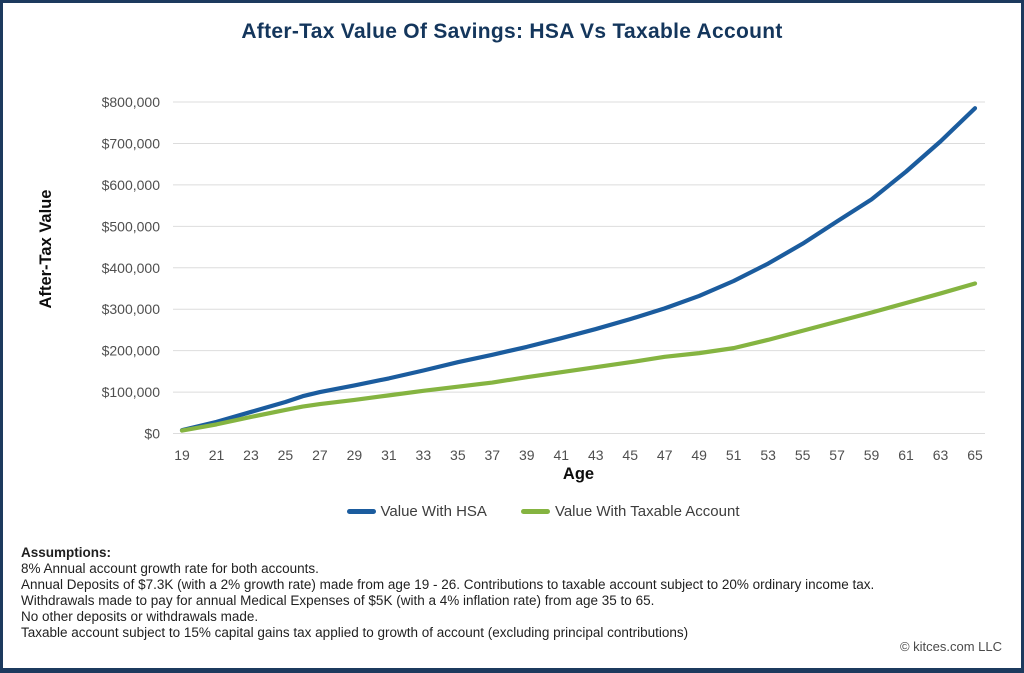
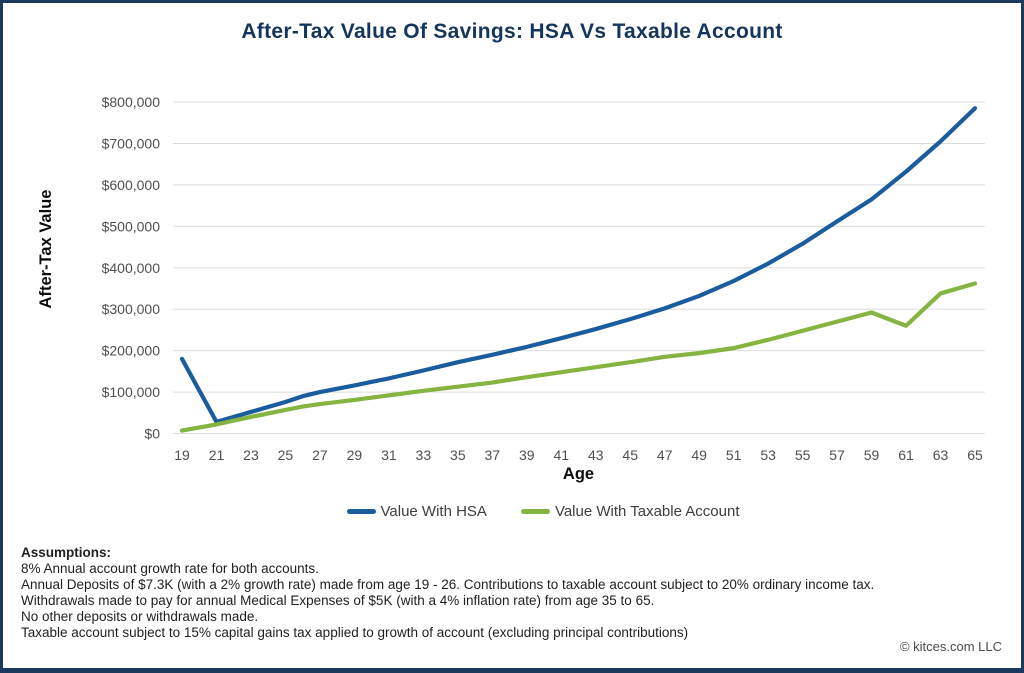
Value With HSA/19: $10000 -> $180000
Value With Taxable Account/61: $320000 -> $260000
